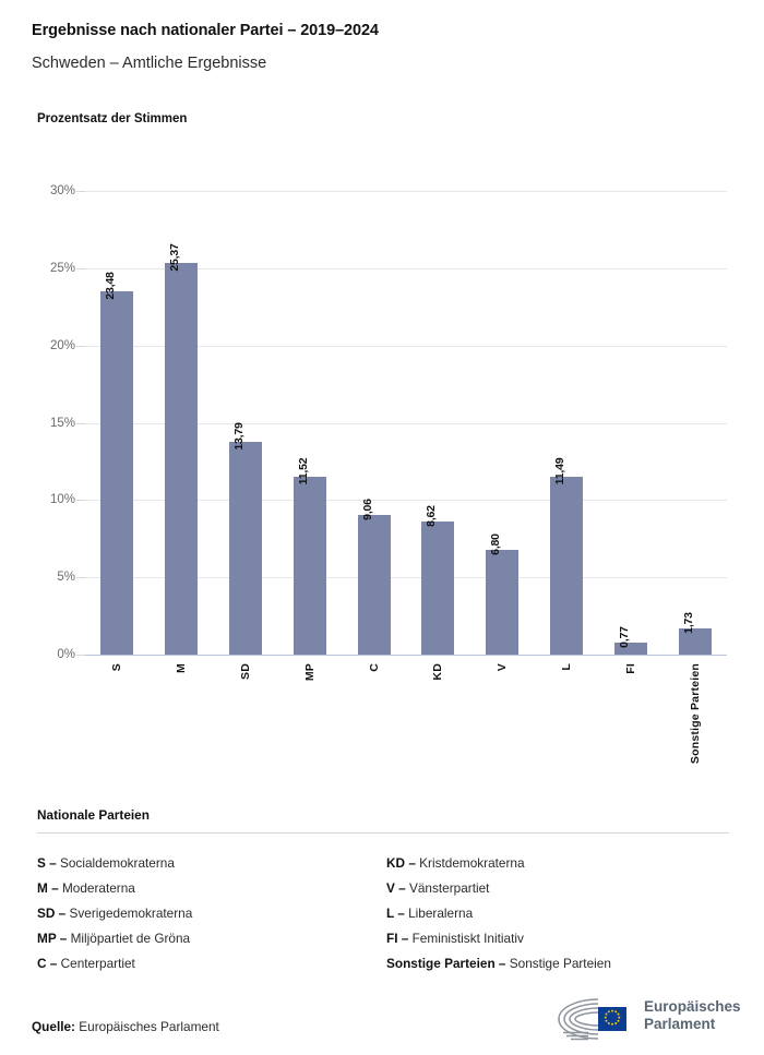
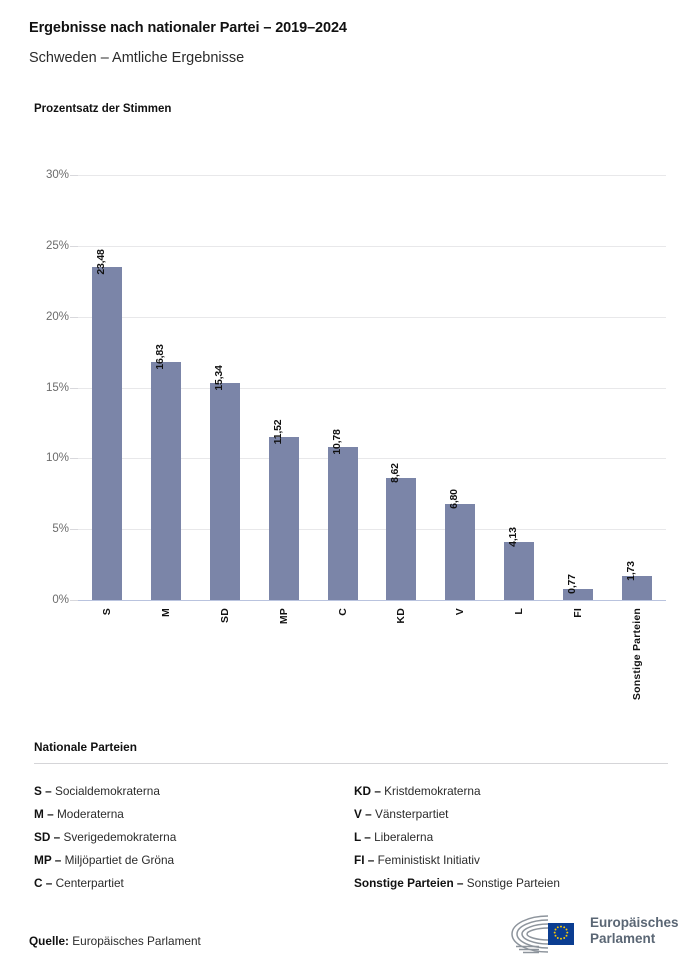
M: 25,37 -> 16,83
SD: 13,79 -> 15,34
C: 9,06 -> 10,78
L: 11,49 -> 4,13
